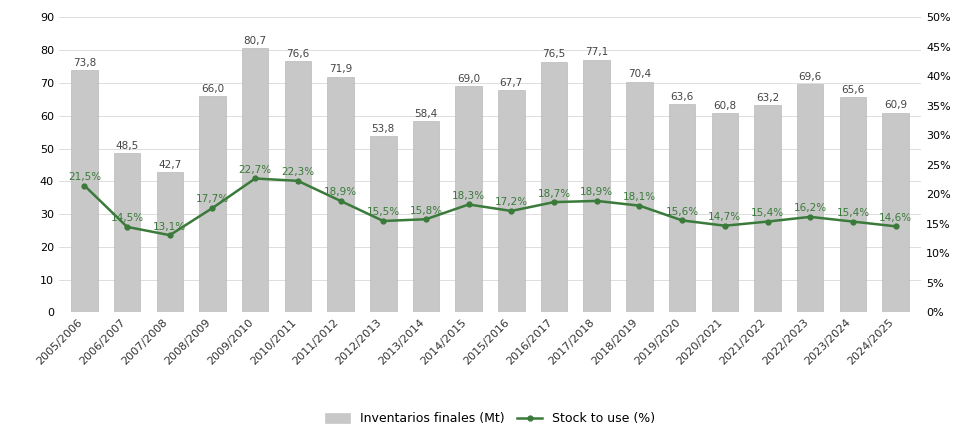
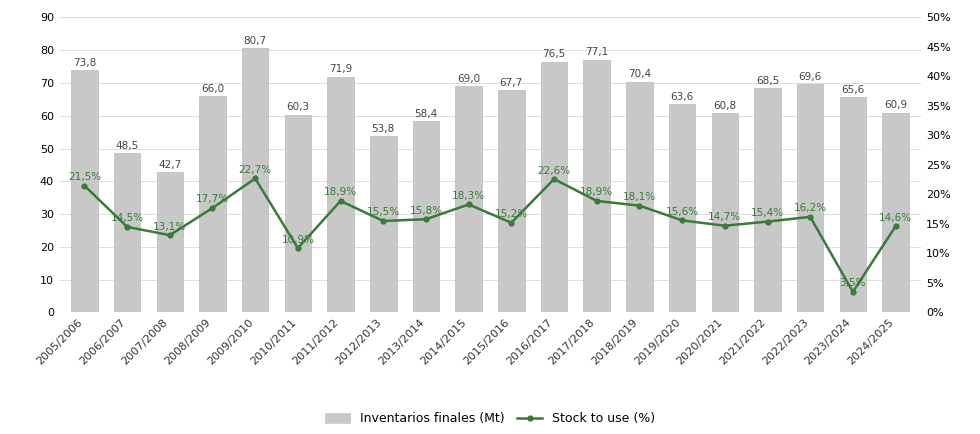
Inventarios finales (Mt)/2010/2011: 76,6 -> 60,3
Stock to use (%)/2010/2011: 22,3% -> 10,9%
Stock to use (%)/2015/2016: 17,2% -> 15,2%
Stock to use (%)/2016/2017: 18,7% -> 22,6%
Inventarios finales (Mt)/2021/2022: 63,2 -> 68,5
Stock to use (%)/2023/2024: 15,4% -> 3,5%
